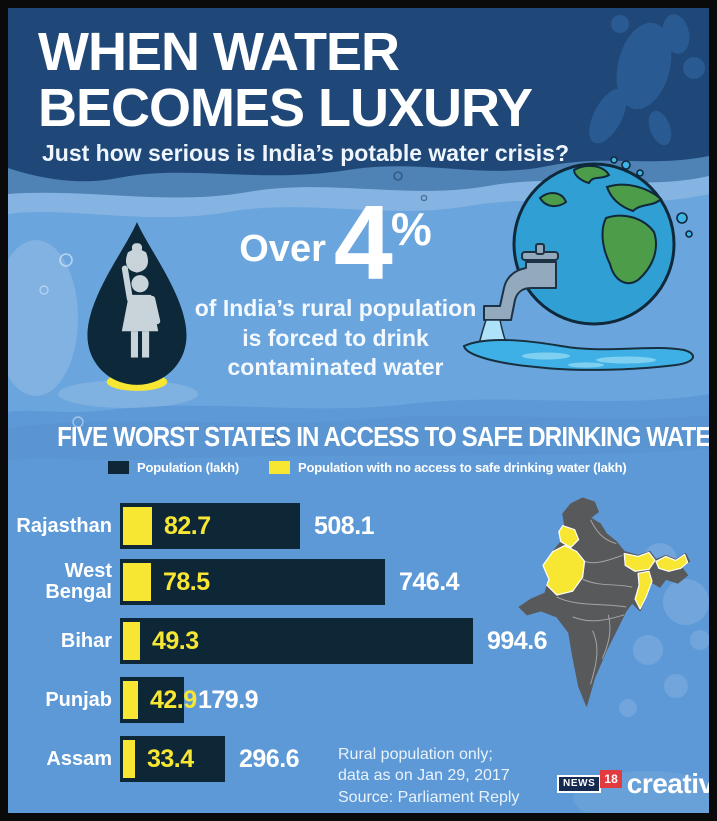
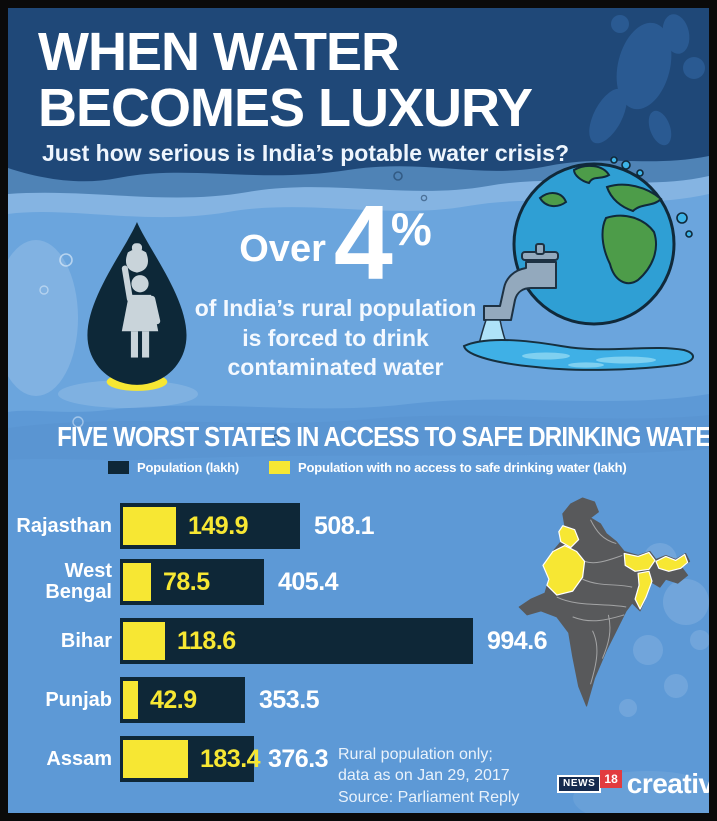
Population with no access to safe drinking water (lakh)/Rajasthan: 82.7 -> 149.9
Population (lakh)/West Bengal: 746.4 -> 405.4
Population with no access to safe drinking water (lakh)/Bihar: 49.3 -> 118.6
Population (lakh)/Punjab: 179.9 -> 353.5
Population (lakh)/Assam: 296.6 -> 376.3
Population with no access to safe drinking water (lakh)/Assam: 33.4 -> 183.4
